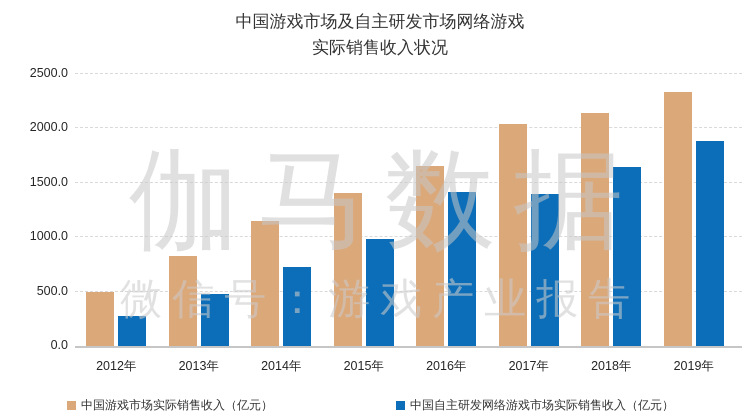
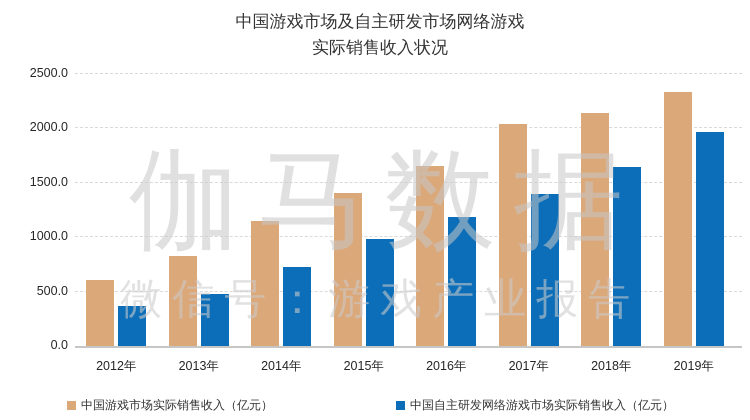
中国游戏市场实际销售收入（亿元）/2012年: 500 -> 600
中国自主研发网络游戏市场实际销售收入（亿元）/2012年: 280 -> 370
中国自主研发网络游戏市场实际销售收入（亿元）/2016年: 1420 -> 1180
中国自主研发网络游戏市场实际销售收入（亿元）/2019年: 1880 -> 1960
